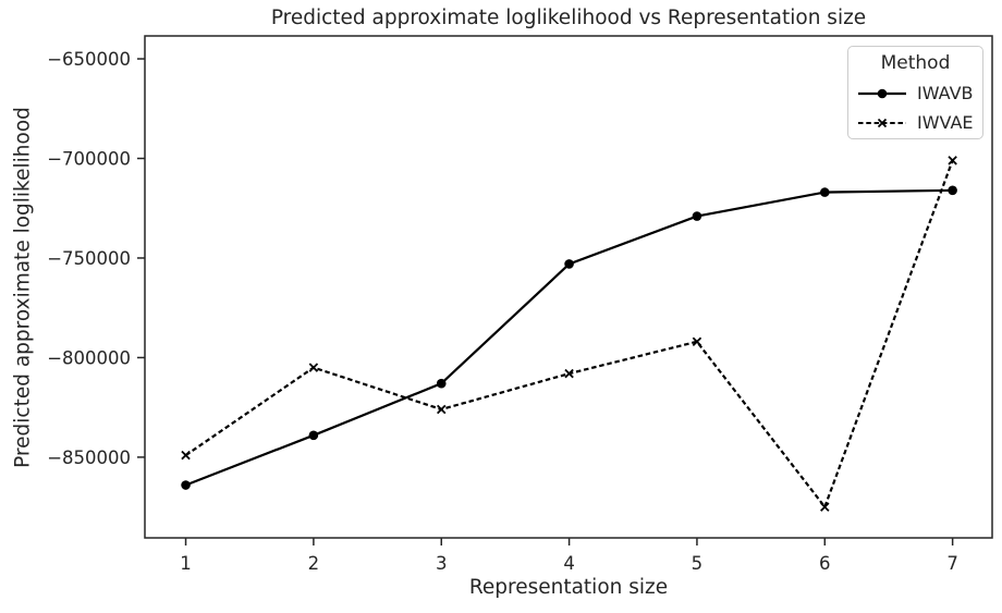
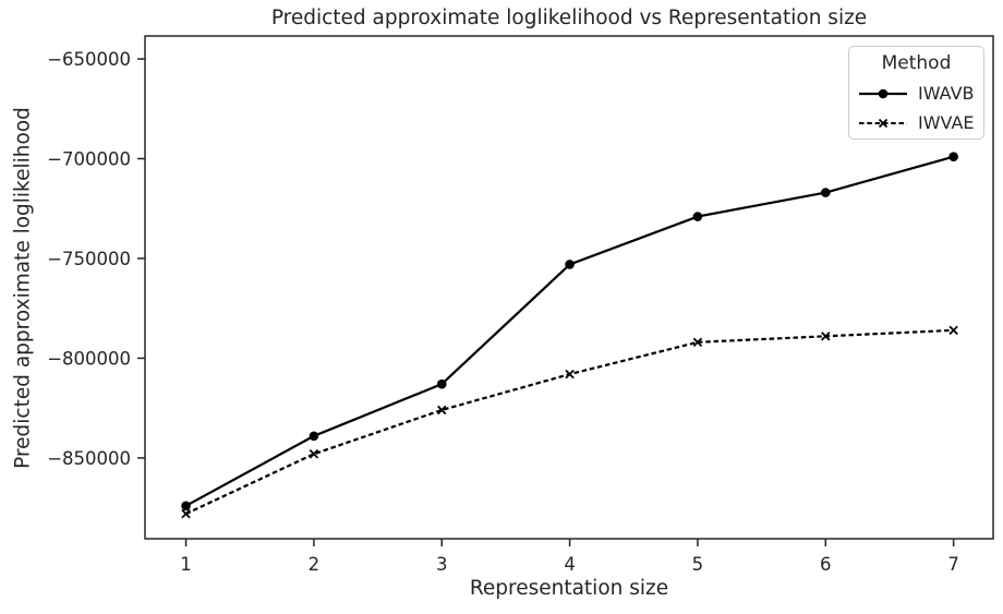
IWAVB/1: -864000 -> -874000
IWVAE/1: -849000 -> -878000
IWVAE/2: -805000 -> -848000
IWVAE/6: -875000 -> -789000
IWAVB/7: -716000 -> -699000
IWVAE/7: -701000 -> -786000
